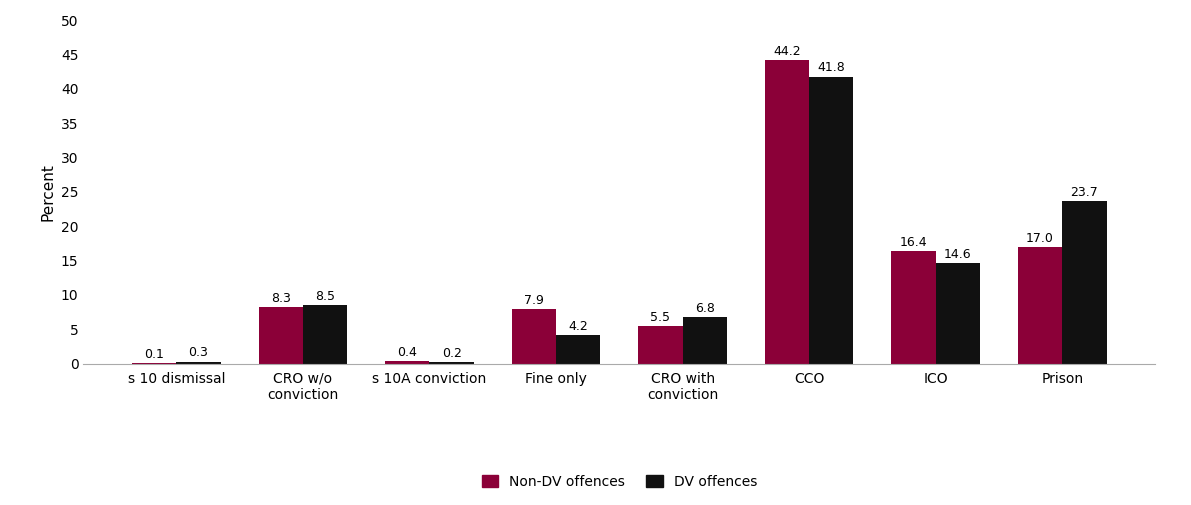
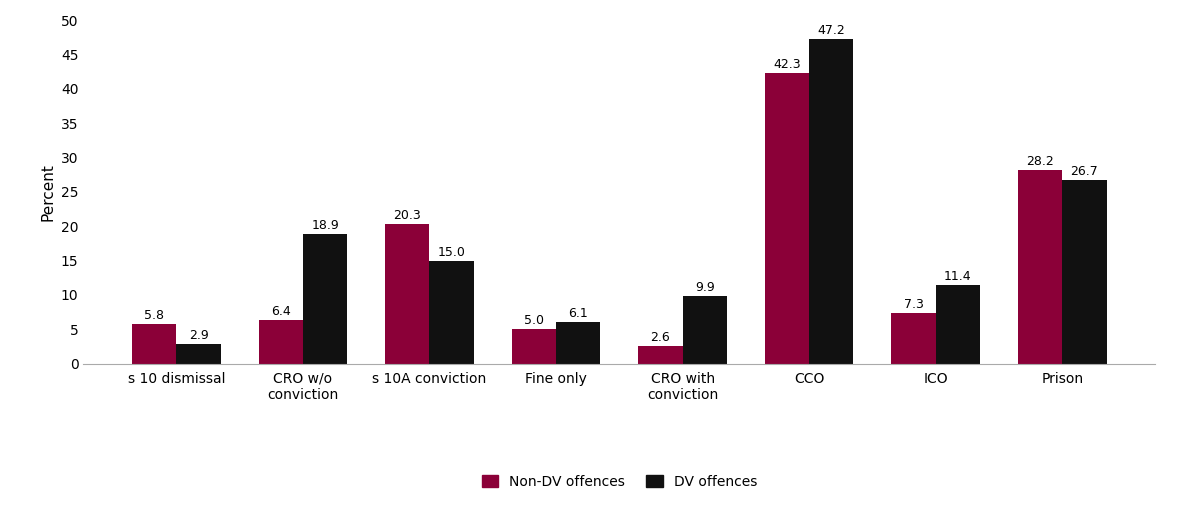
Non-DV offences/s 10 dismissal: 0.1 -> 5.8
DV offences/s 10 dismissal: 0.3 -> 2.9
Non-DV offences/CRO w/o conviction: 8.3 -> 6.4
DV offences/CRO w/o conviction: 8.5 -> 18.9
Non-DV offences/s 10A conviction: 0.4 -> 20.3
DV offences/s 10A conviction: 0.2 -> 15.0
Non-DV offences/Fine only: 7.9 -> 5.0
DV offences/Fine only: 4.2 -> 6.1
Non-DV offences/CRO with conviction: 5.5 -> 2.6
DV offences/CRO with conviction: 6.8 -> 9.9
Non-DV offences/CCO: 44.2 -> 42.3
DV offences/CCO: 41.8 -> 47.2
Non-DV offences/ICO: 16.4 -> 7.3
DV offences/ICO: 14.6 -> 11.4
Non-DV offences/Prison: 17.0 -> 28.2
DV offences/Prison: 23.7 -> 26.7
